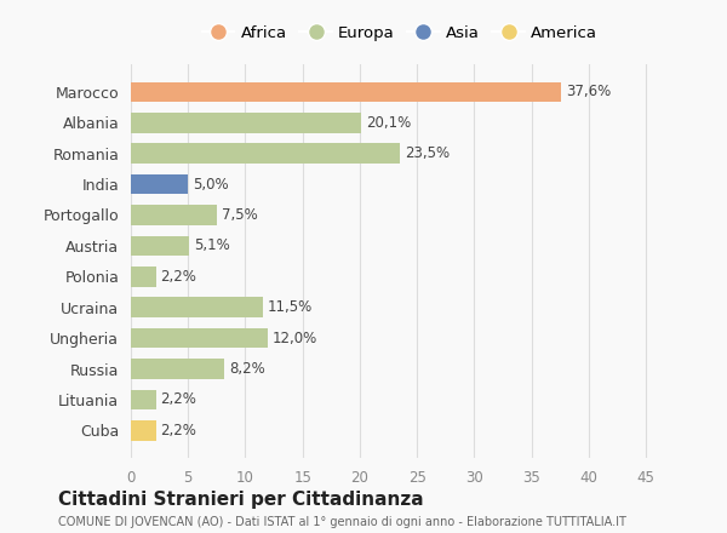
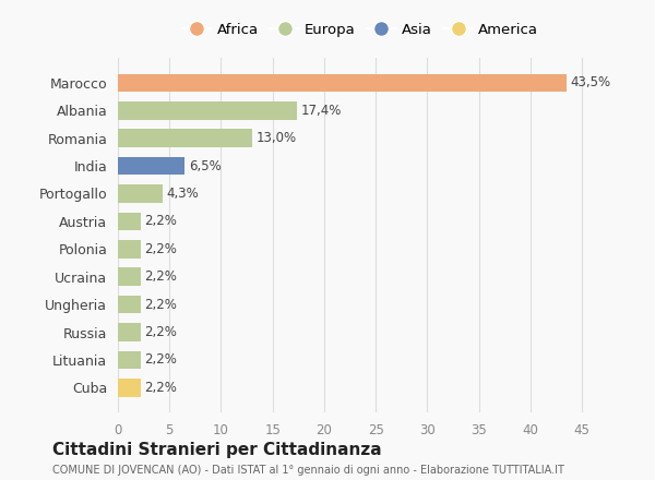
Marocco: 37,6% -> 43,5%
Albania: 20,1% -> 17,4%
Romania: 23,5% -> 13,0%
India: 5,0% -> 6,5%
Portogallo: 7,5% -> 4,3%
Austria: 5,1% -> 2,2%
Ucraina: 11,5% -> 2,2%
Ungheria: 12,0% -> 2,2%
Russia: 8,2% -> 2,2%
